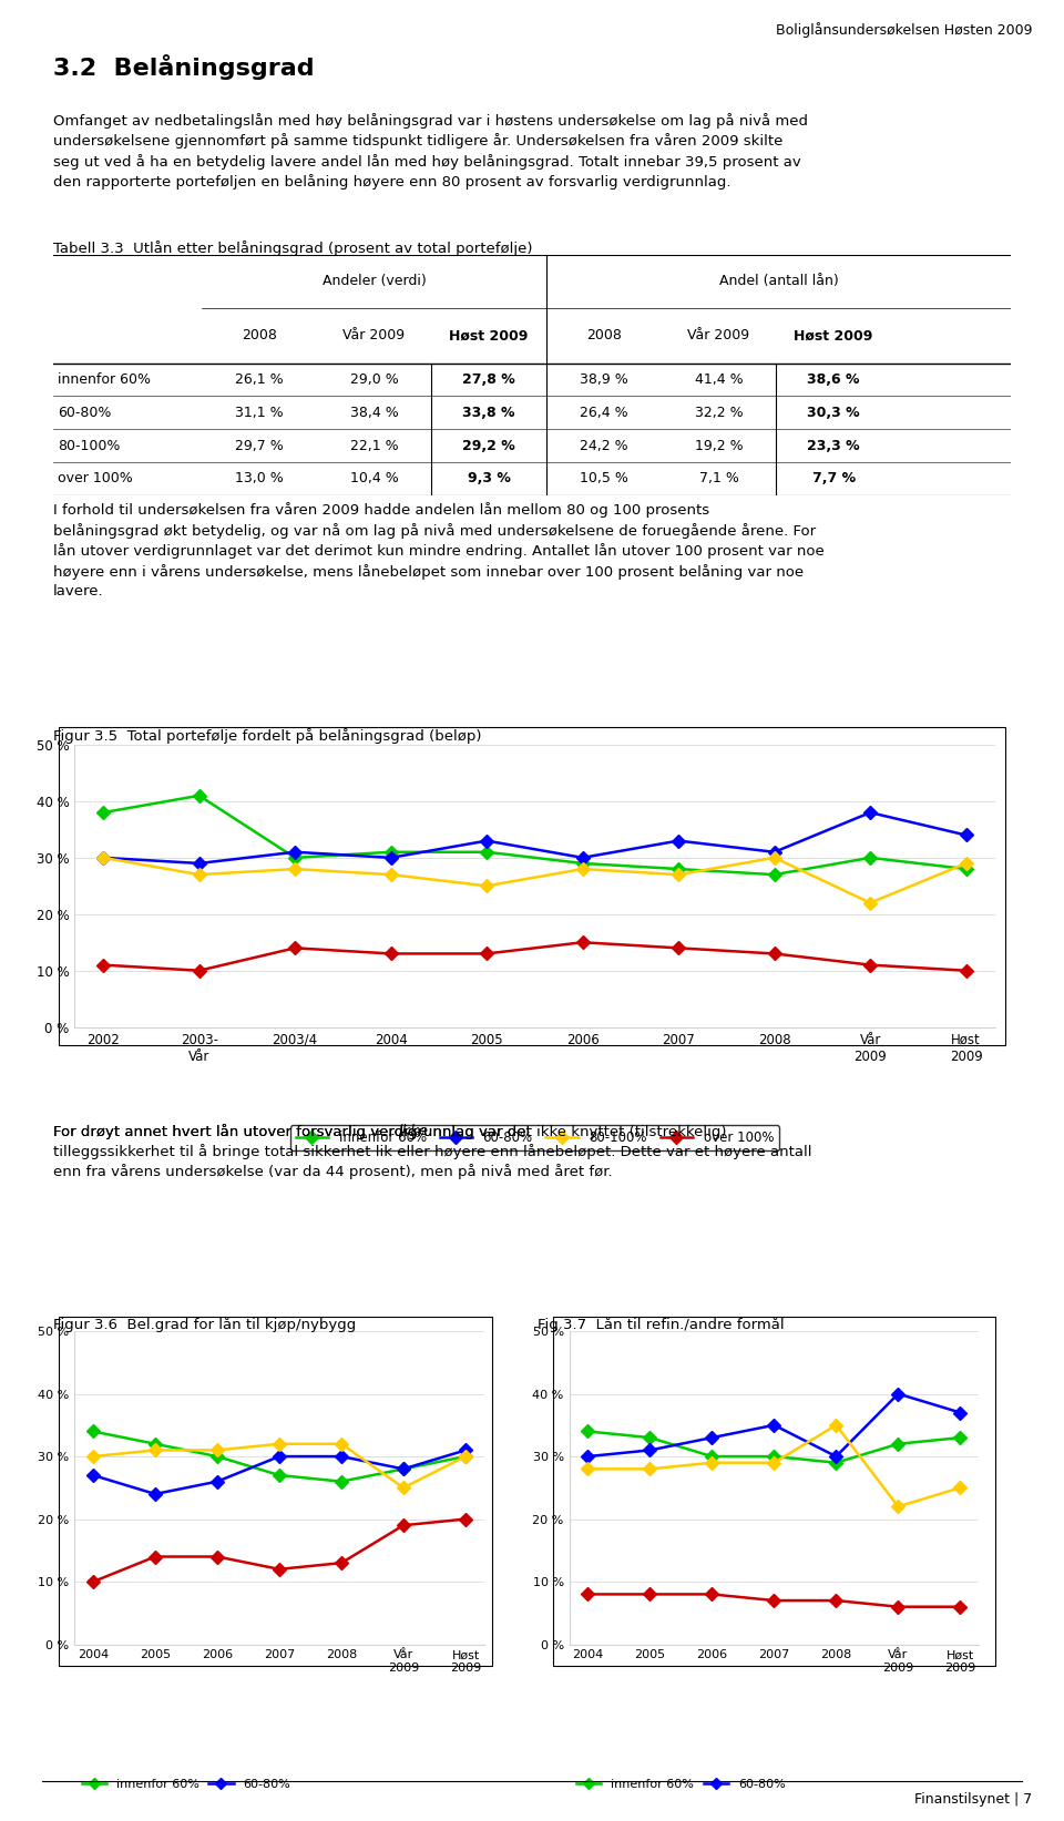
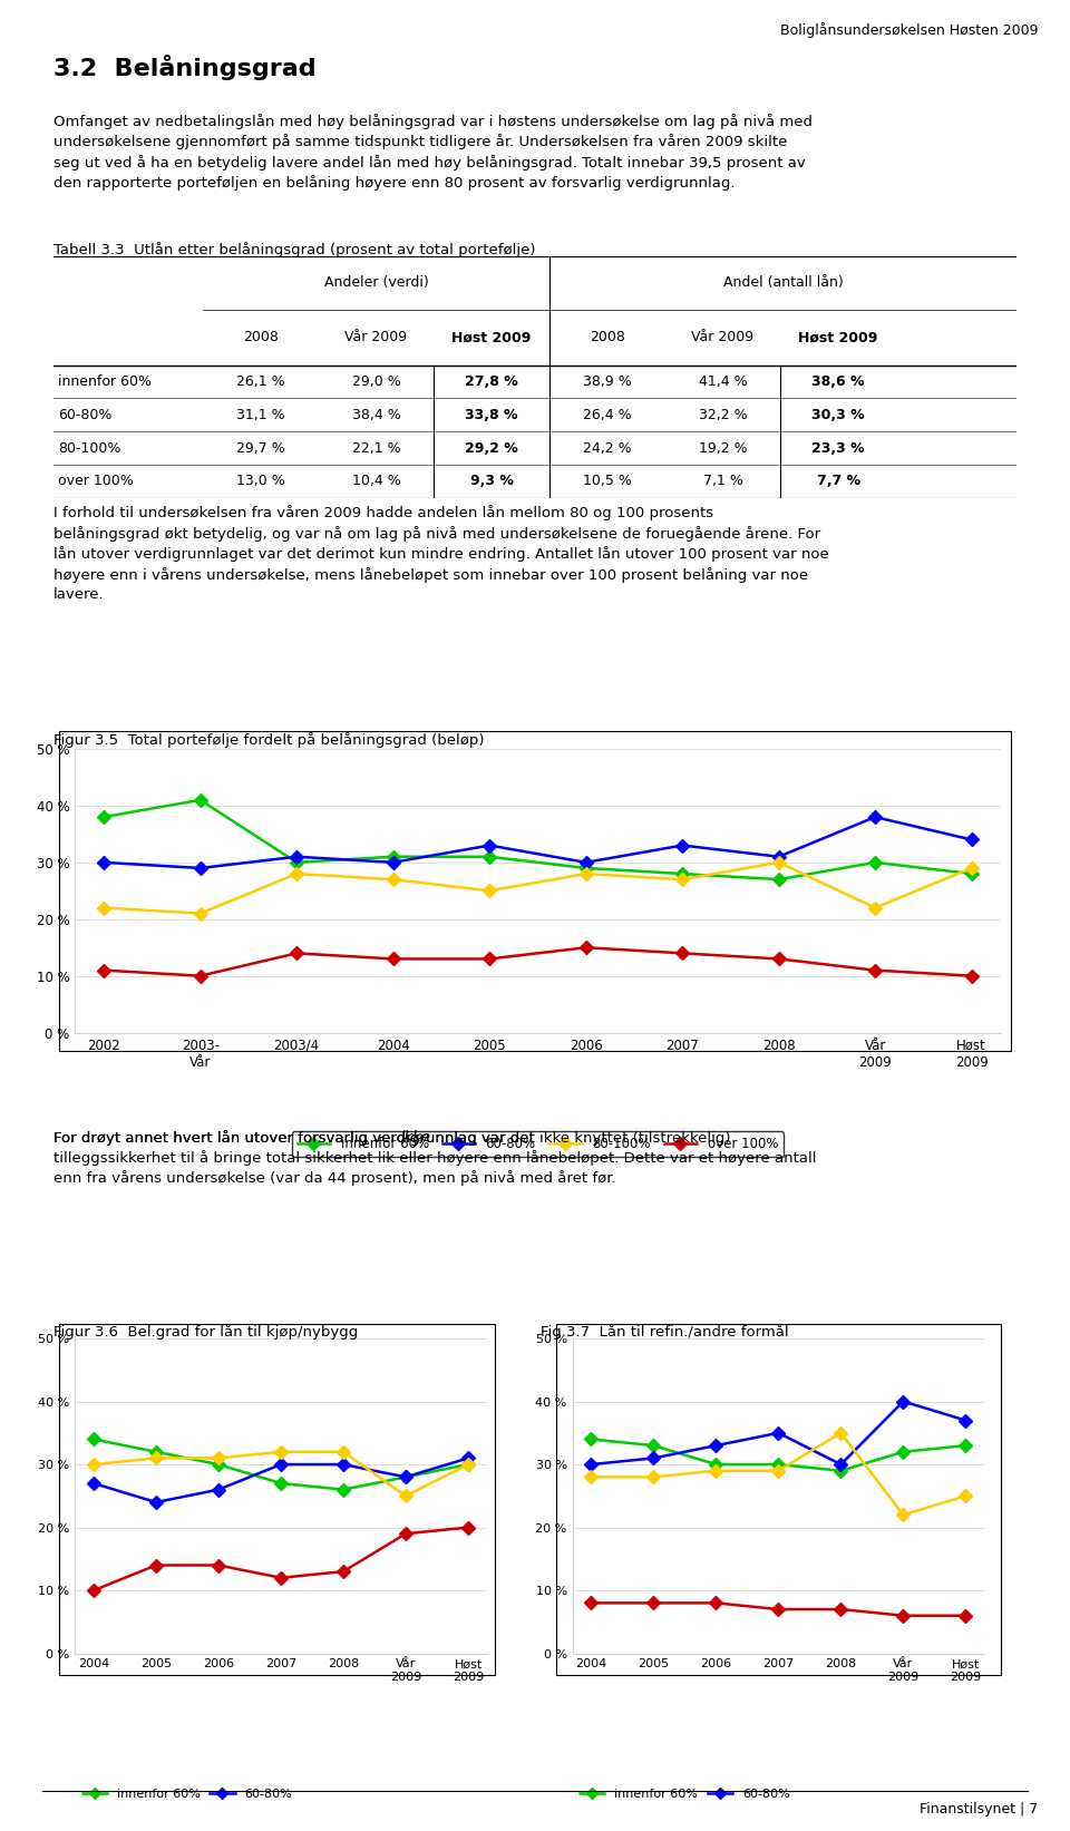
80-100%/2002: 30 % -> 22 %
80-100%/2003- Vår: 27 % -> 21 %
